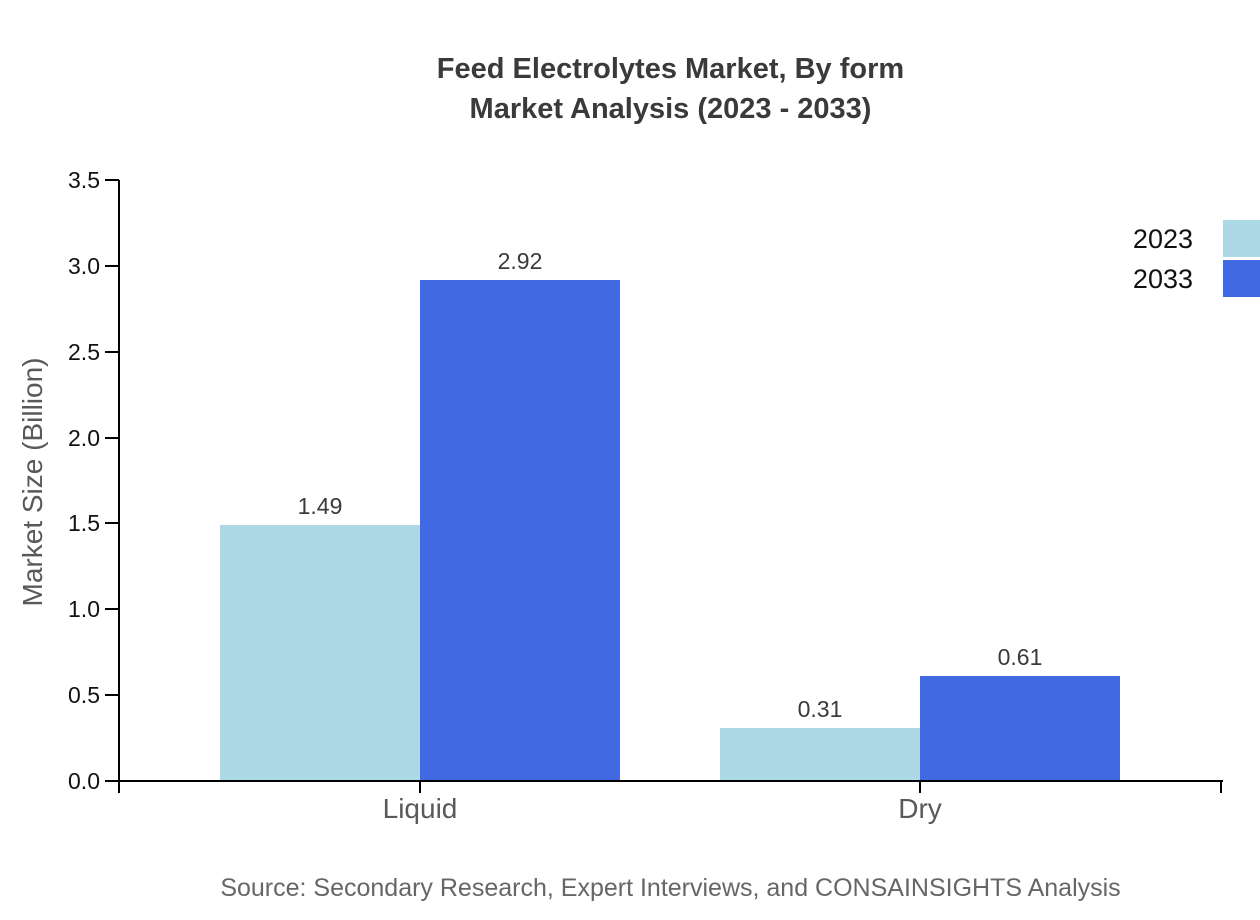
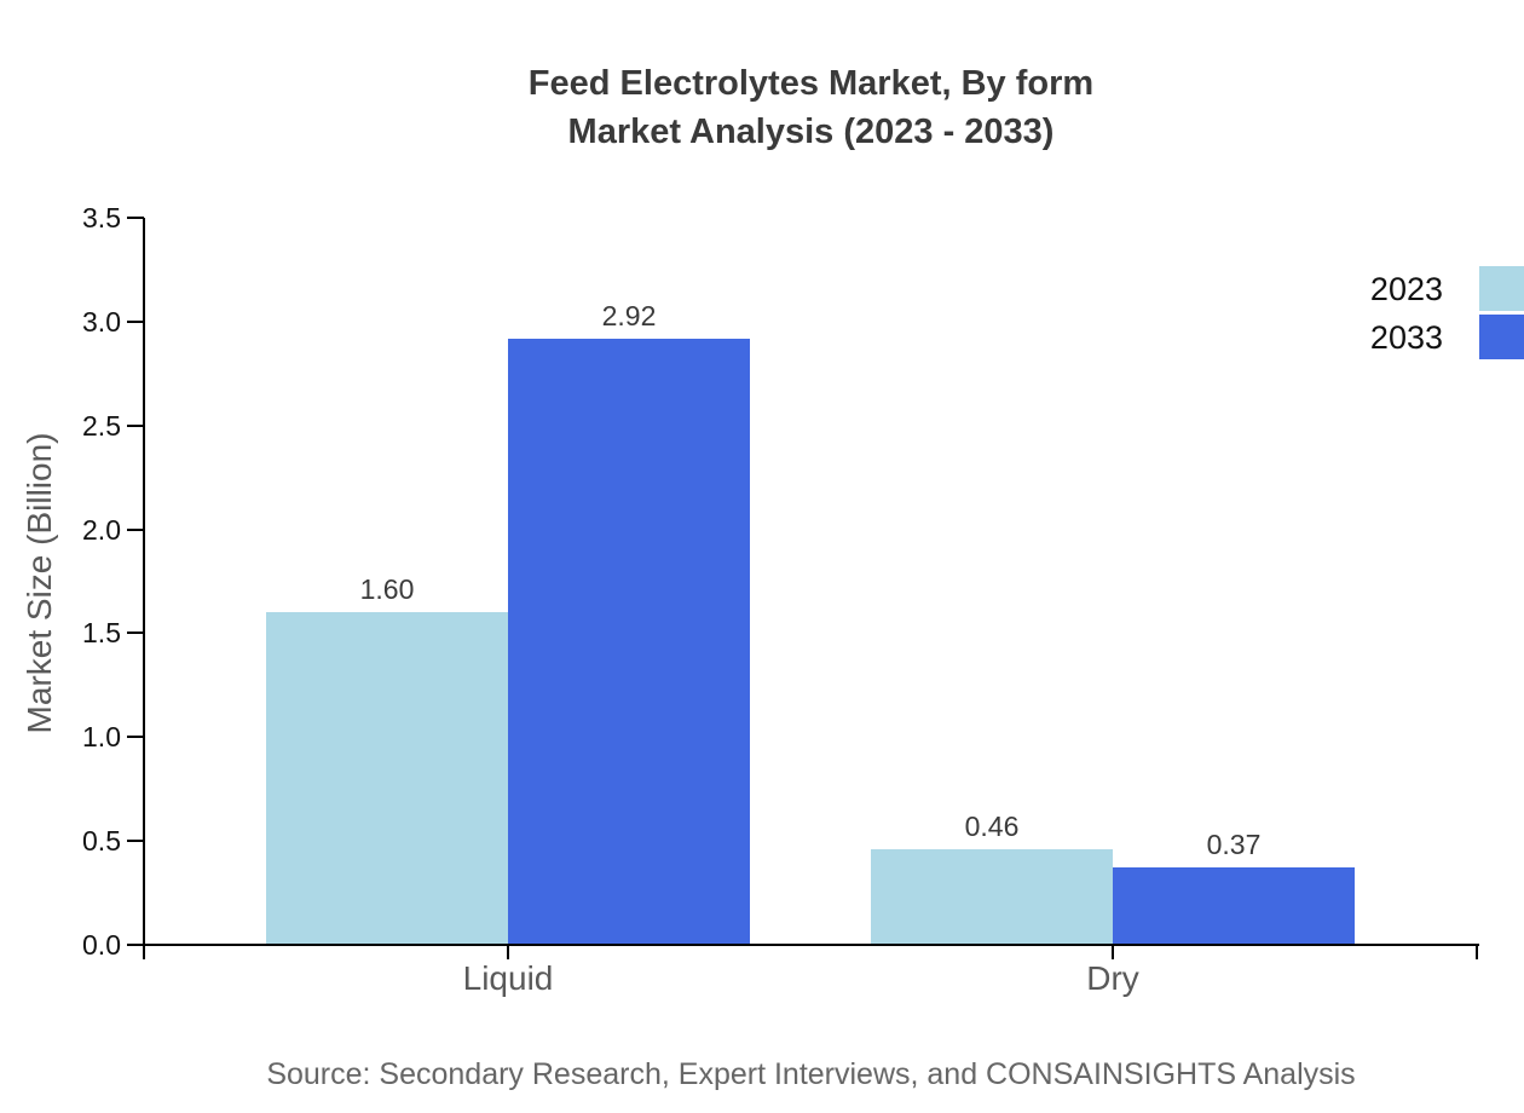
2023/Liquid: 1.49 -> 1.60
2023/Dry: 0.31 -> 0.46
2033/Dry: 0.61 -> 0.37
